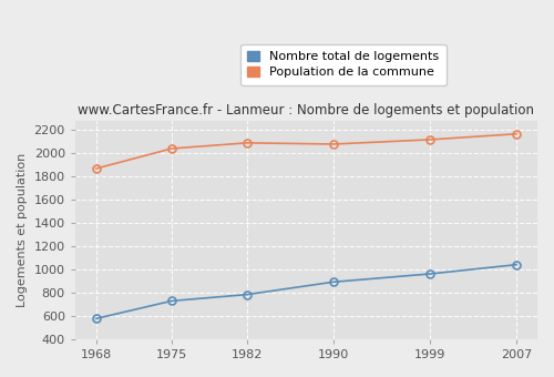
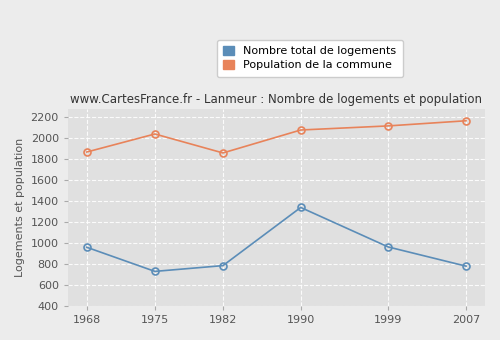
Nombre total de logements/1968: 580 -> 960
Population de la commune/1982: 2090 -> 1860
Nombre total de logements/1990: 890 -> 1340
Nombre total de logements/2007: 1040 -> 780
